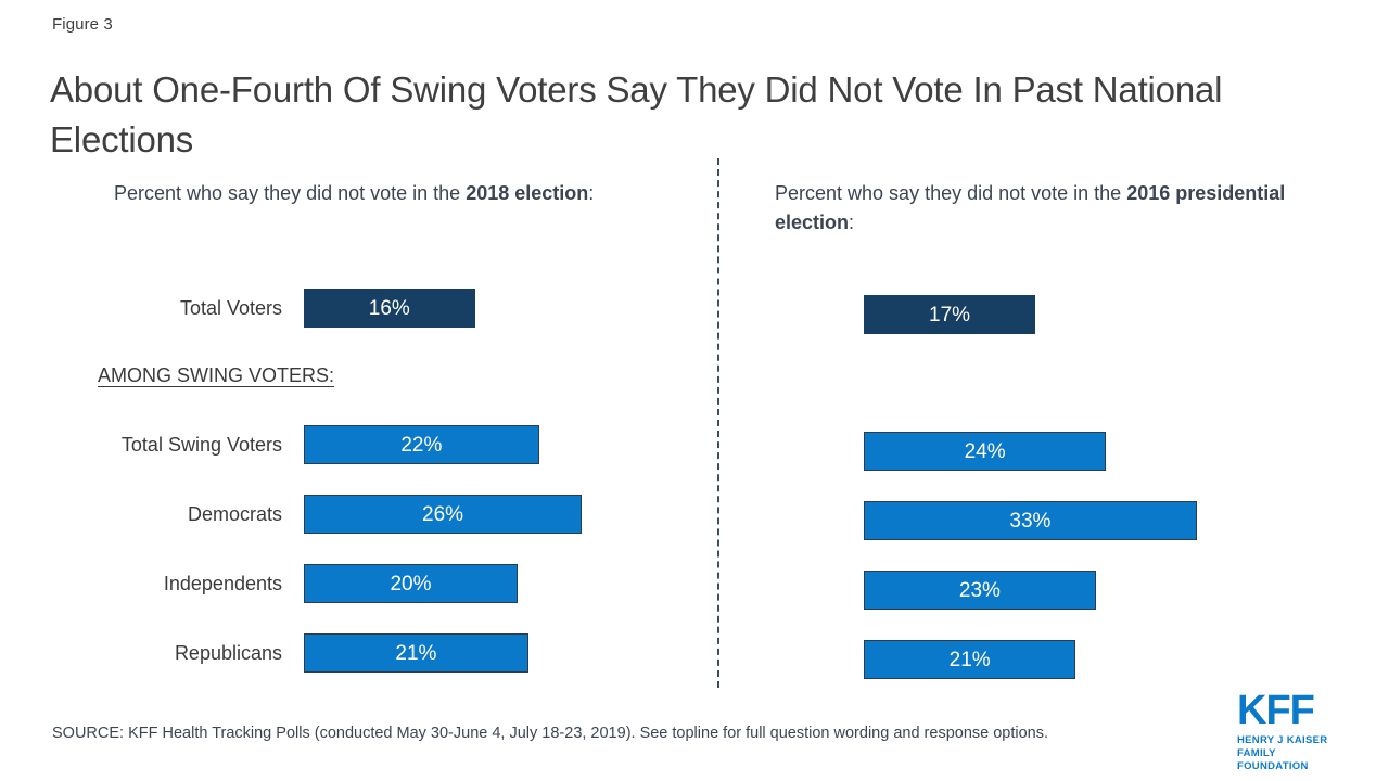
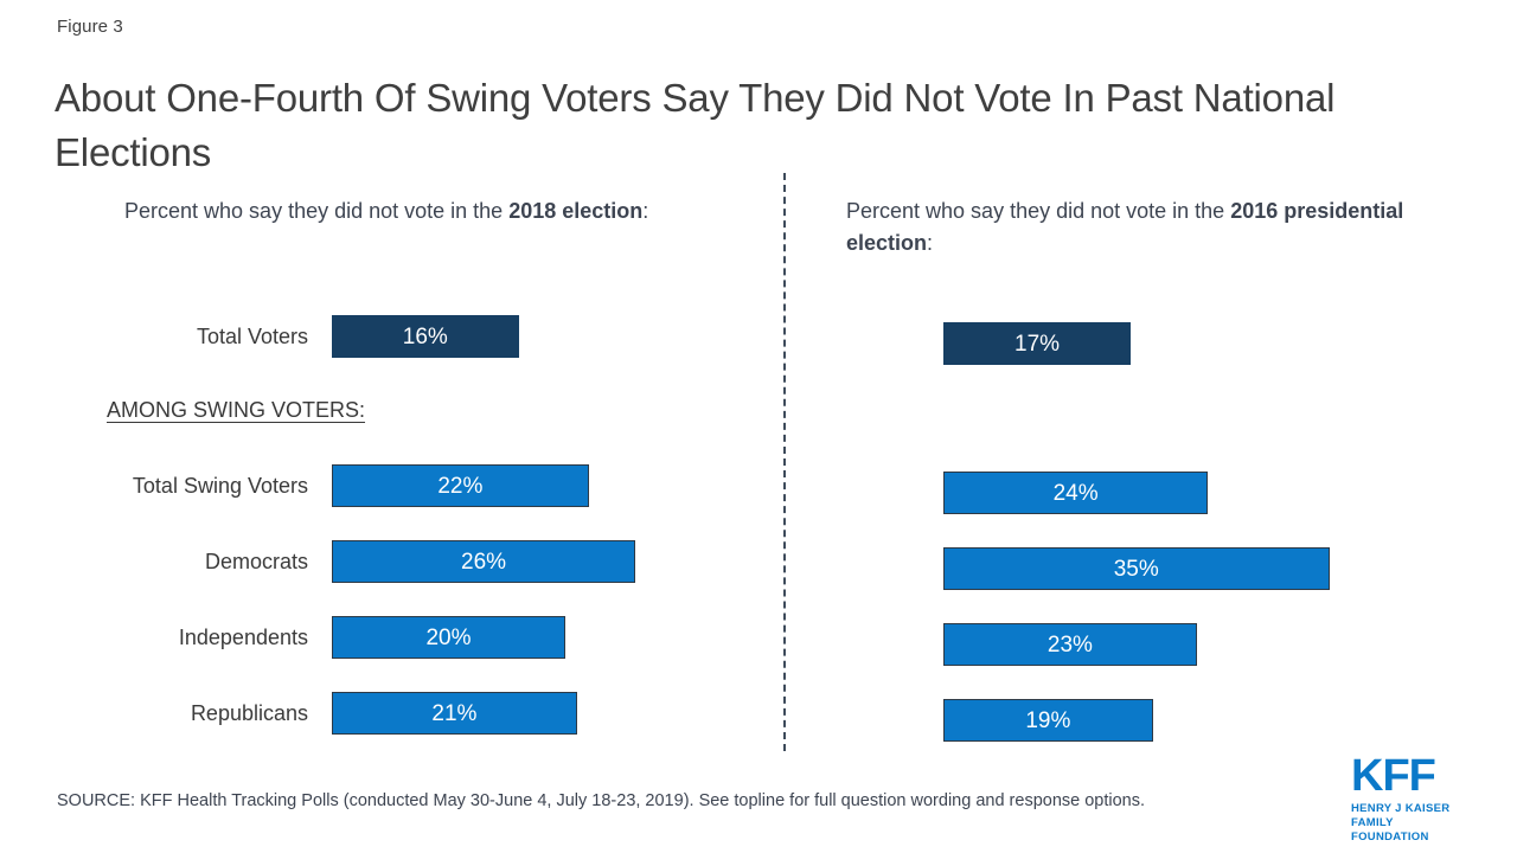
2016 presidential election/Democrats: 33% -> 35%
2016 presidential election/Republicans: 21% -> 19%
